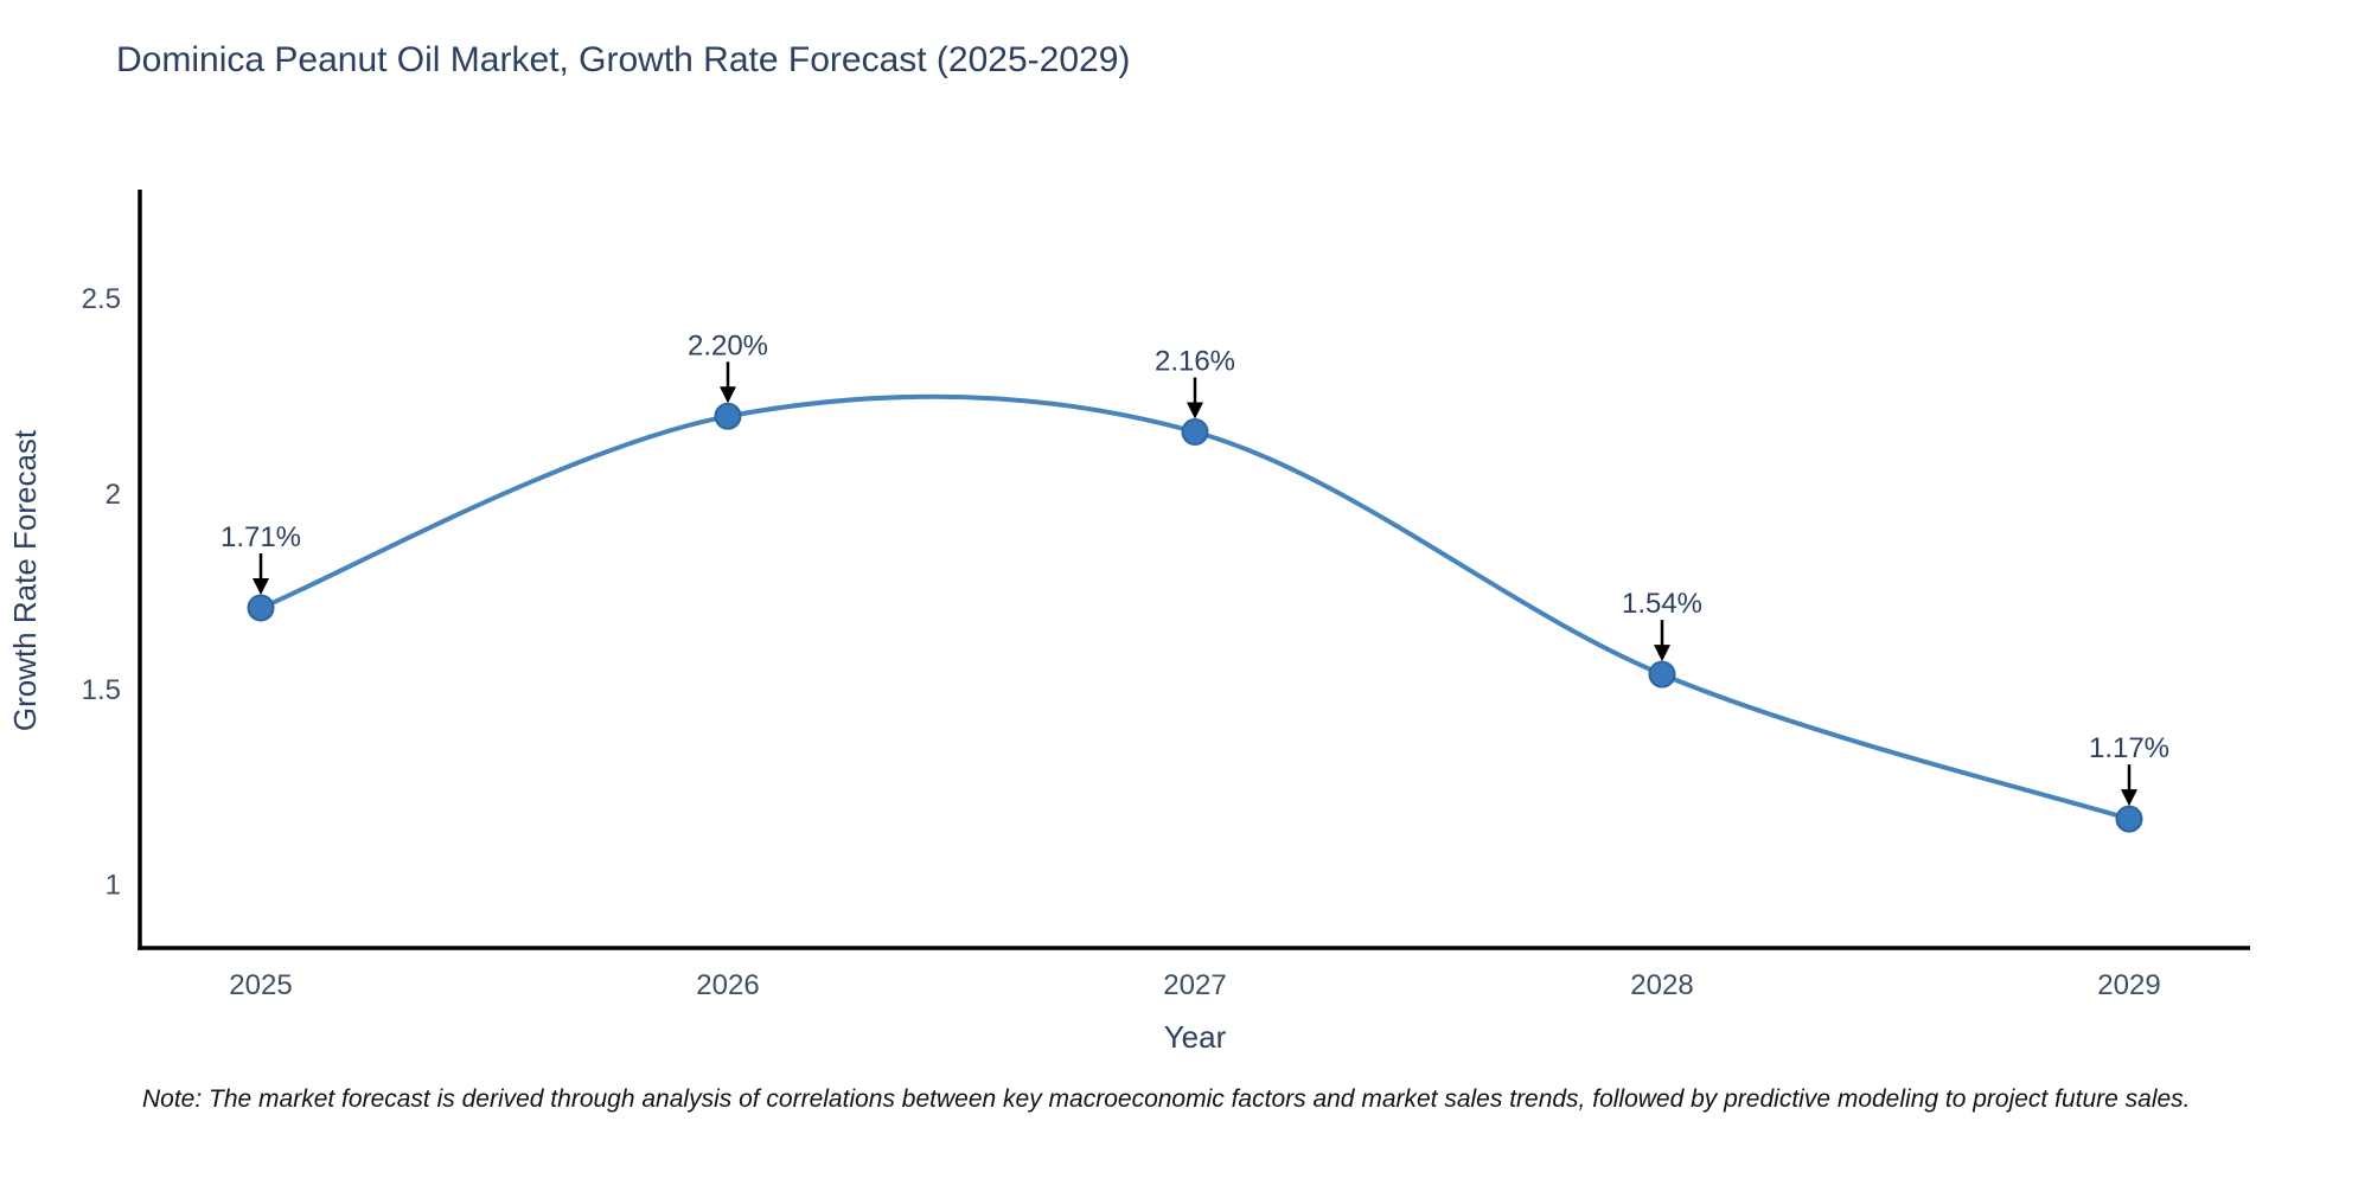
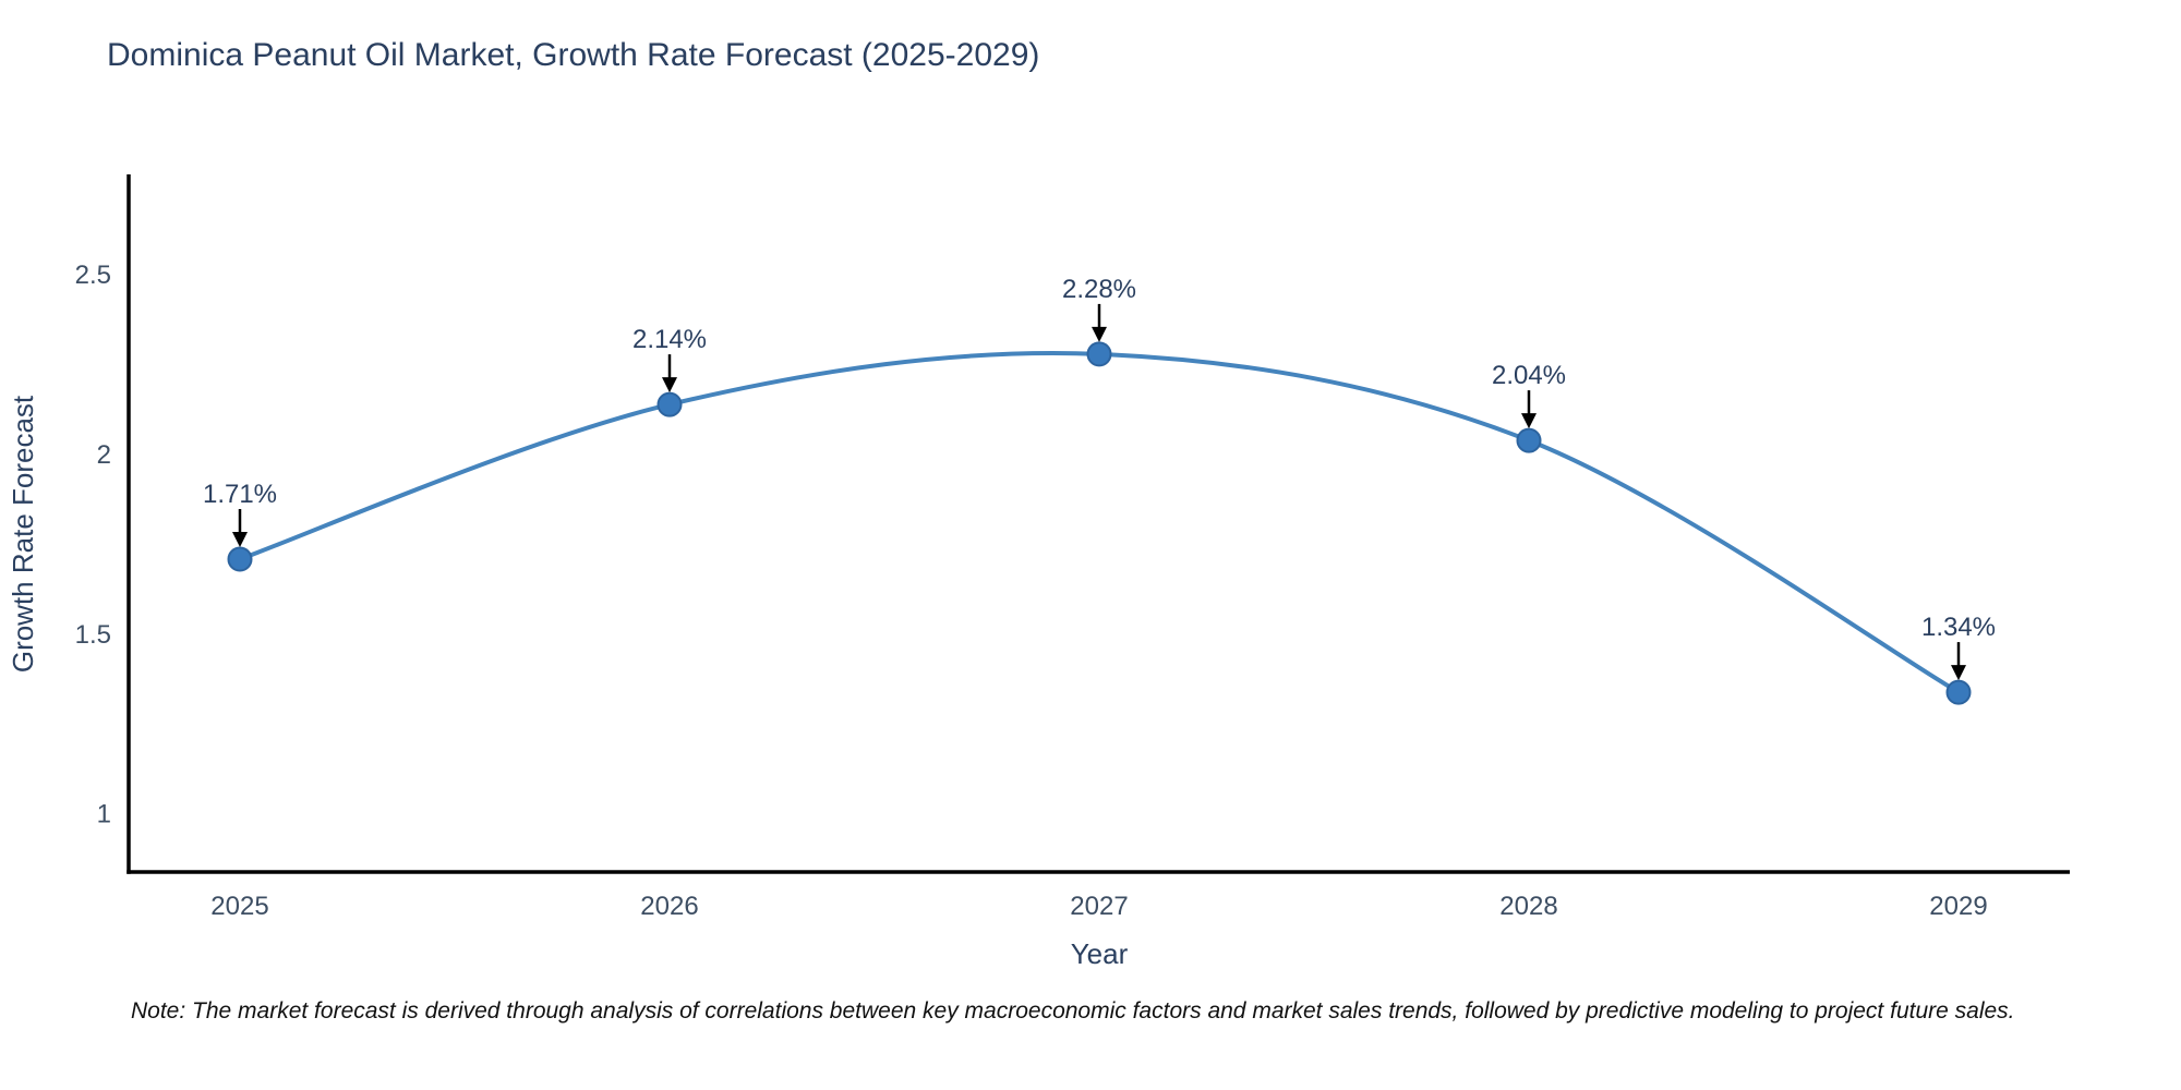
2026: 2.20% -> 2.14%
2027: 2.16% -> 2.28%
2028: 1.54% -> 2.04%
2029: 1.17% -> 1.34%
